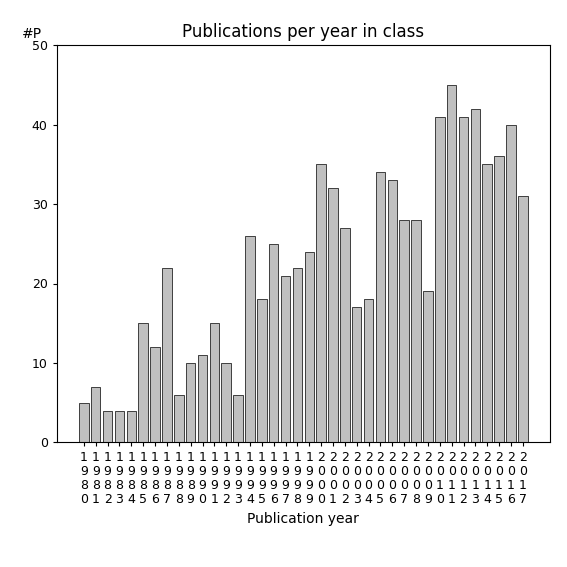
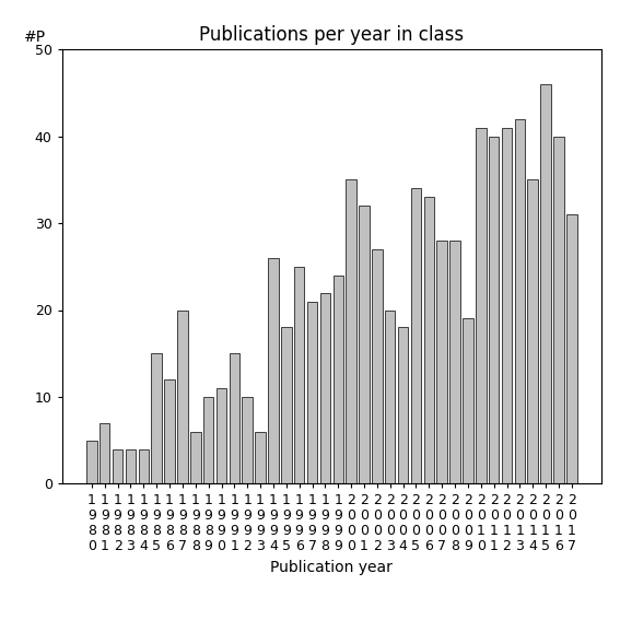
1 9 8 7: 22 -> 20
2 0 0 3: 17 -> 20
2 0 1 1: 45 -> 40
2 0 1 5: 36 -> 46
